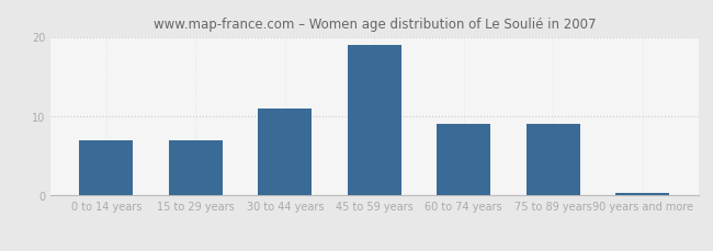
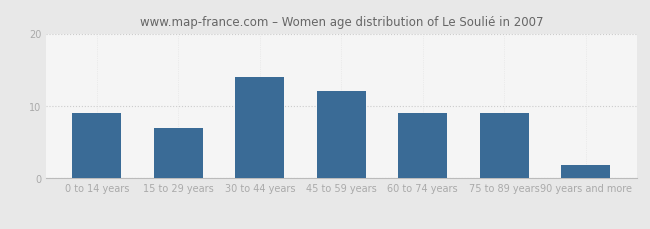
0 to 14 years: 7.0 -> 9.0
30 to 44 years: 11.0 -> 14.0
45 to 59 years: 19.0 -> 12.0
90 years and more: 0.3 -> 1.8
